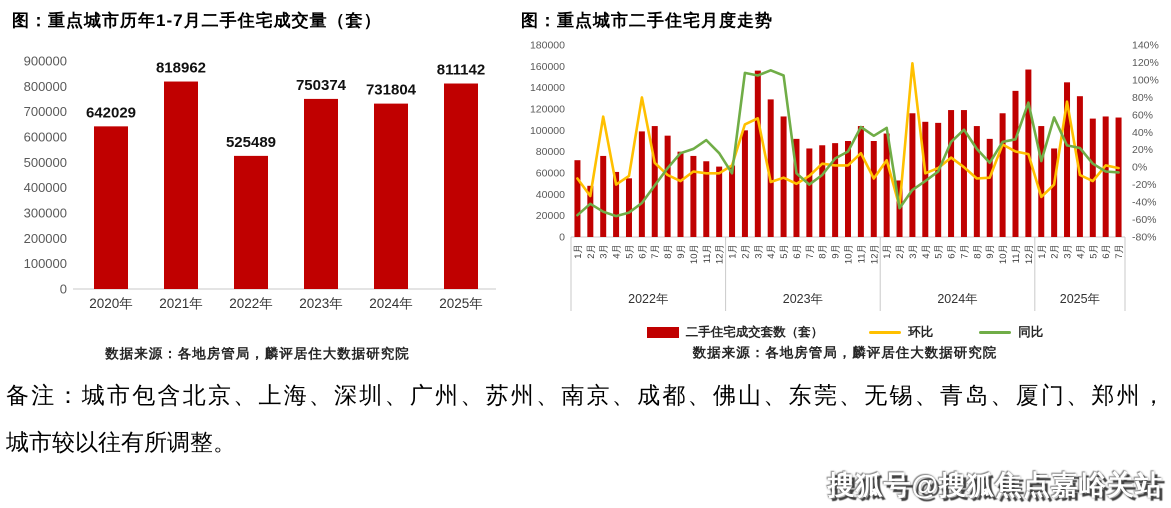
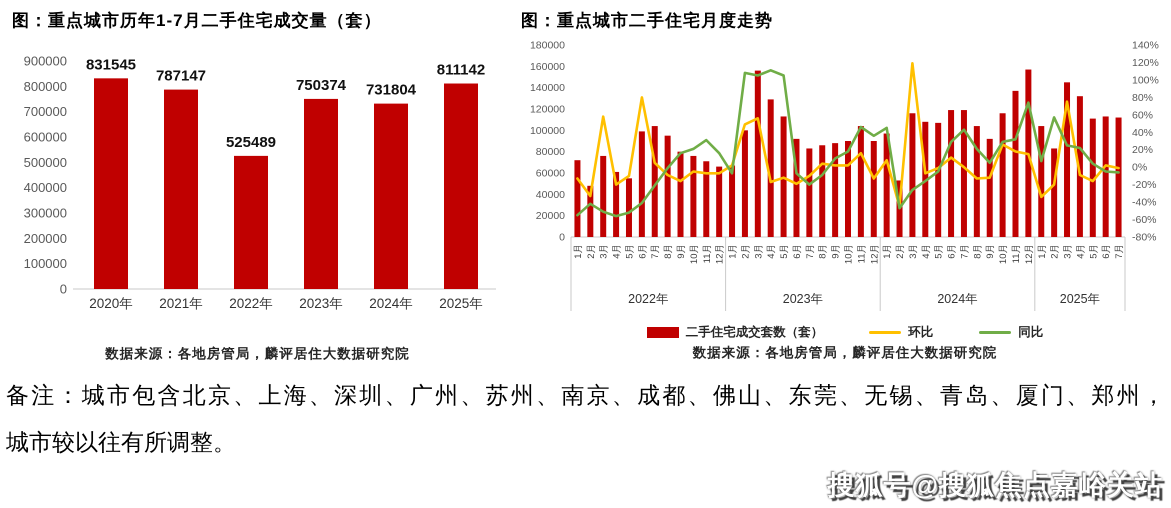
图：重点城市历年1-7月二手住宅成交量（套）/2020年: 642029 -> 831545
图：重点城市历年1-7月二手住宅成交量（套）/2021年: 818962 -> 787147
